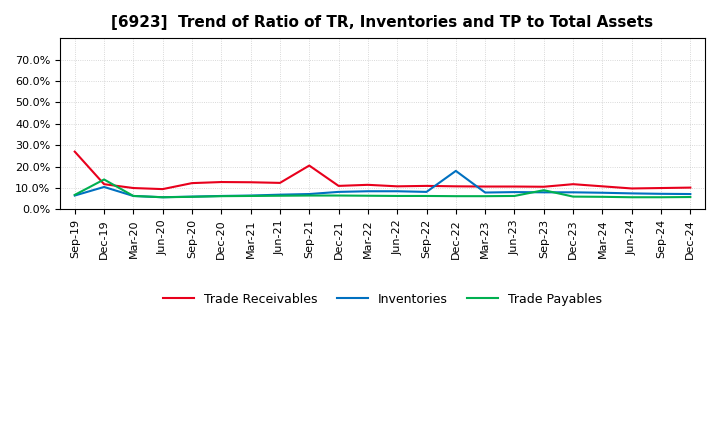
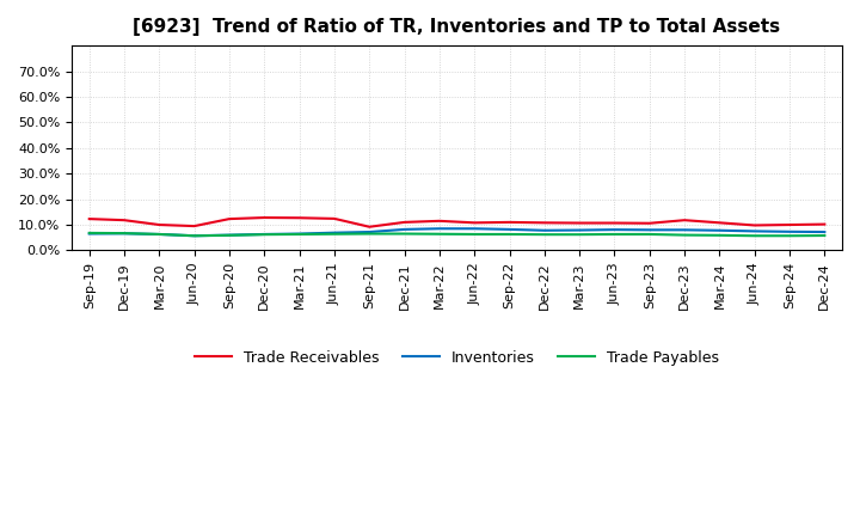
Trade Receivables/Sep-19: 27.0% -> 12.3%
Inventories/Dec-19: 10.5% -> 6.6%
Trade Payables/Dec-19: 14.0% -> 6.7%
Trade Receivables/Sep-21: 20.5% -> 9.2%
Inventories/Dec-22: 18.0% -> 7.8%
Trade Payables/Sep-23: 9.0% -> 6.3%
